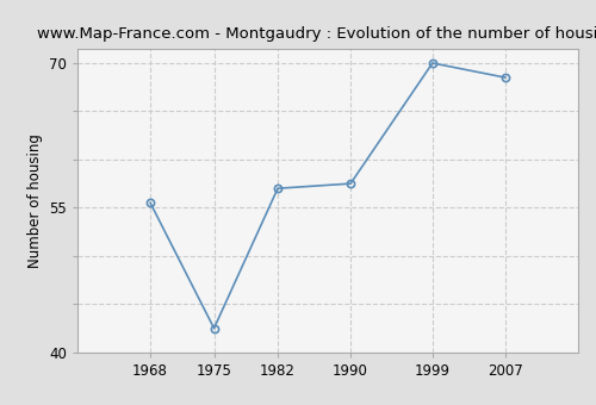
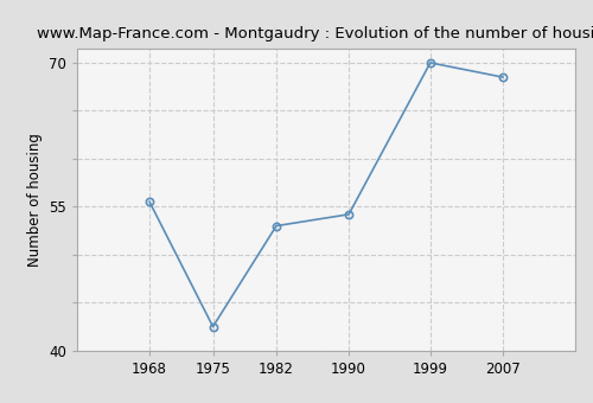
1982: 57.0 -> 53.0
1990: 57.5 -> 54.2
